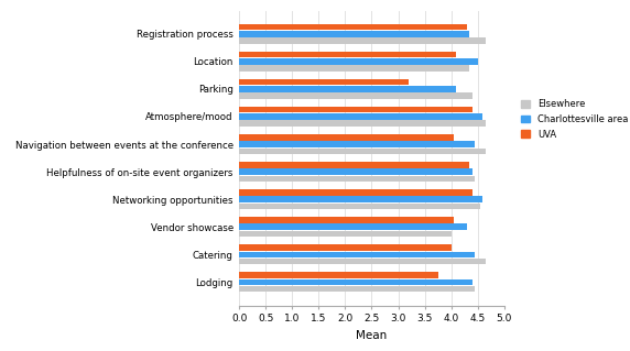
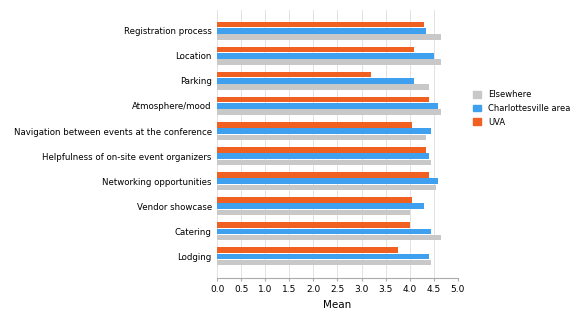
Elsewhere/Location: 4.35 -> 4.65
Elsewhere/Navigation between events at the conference: 4.65 -> 4.35
